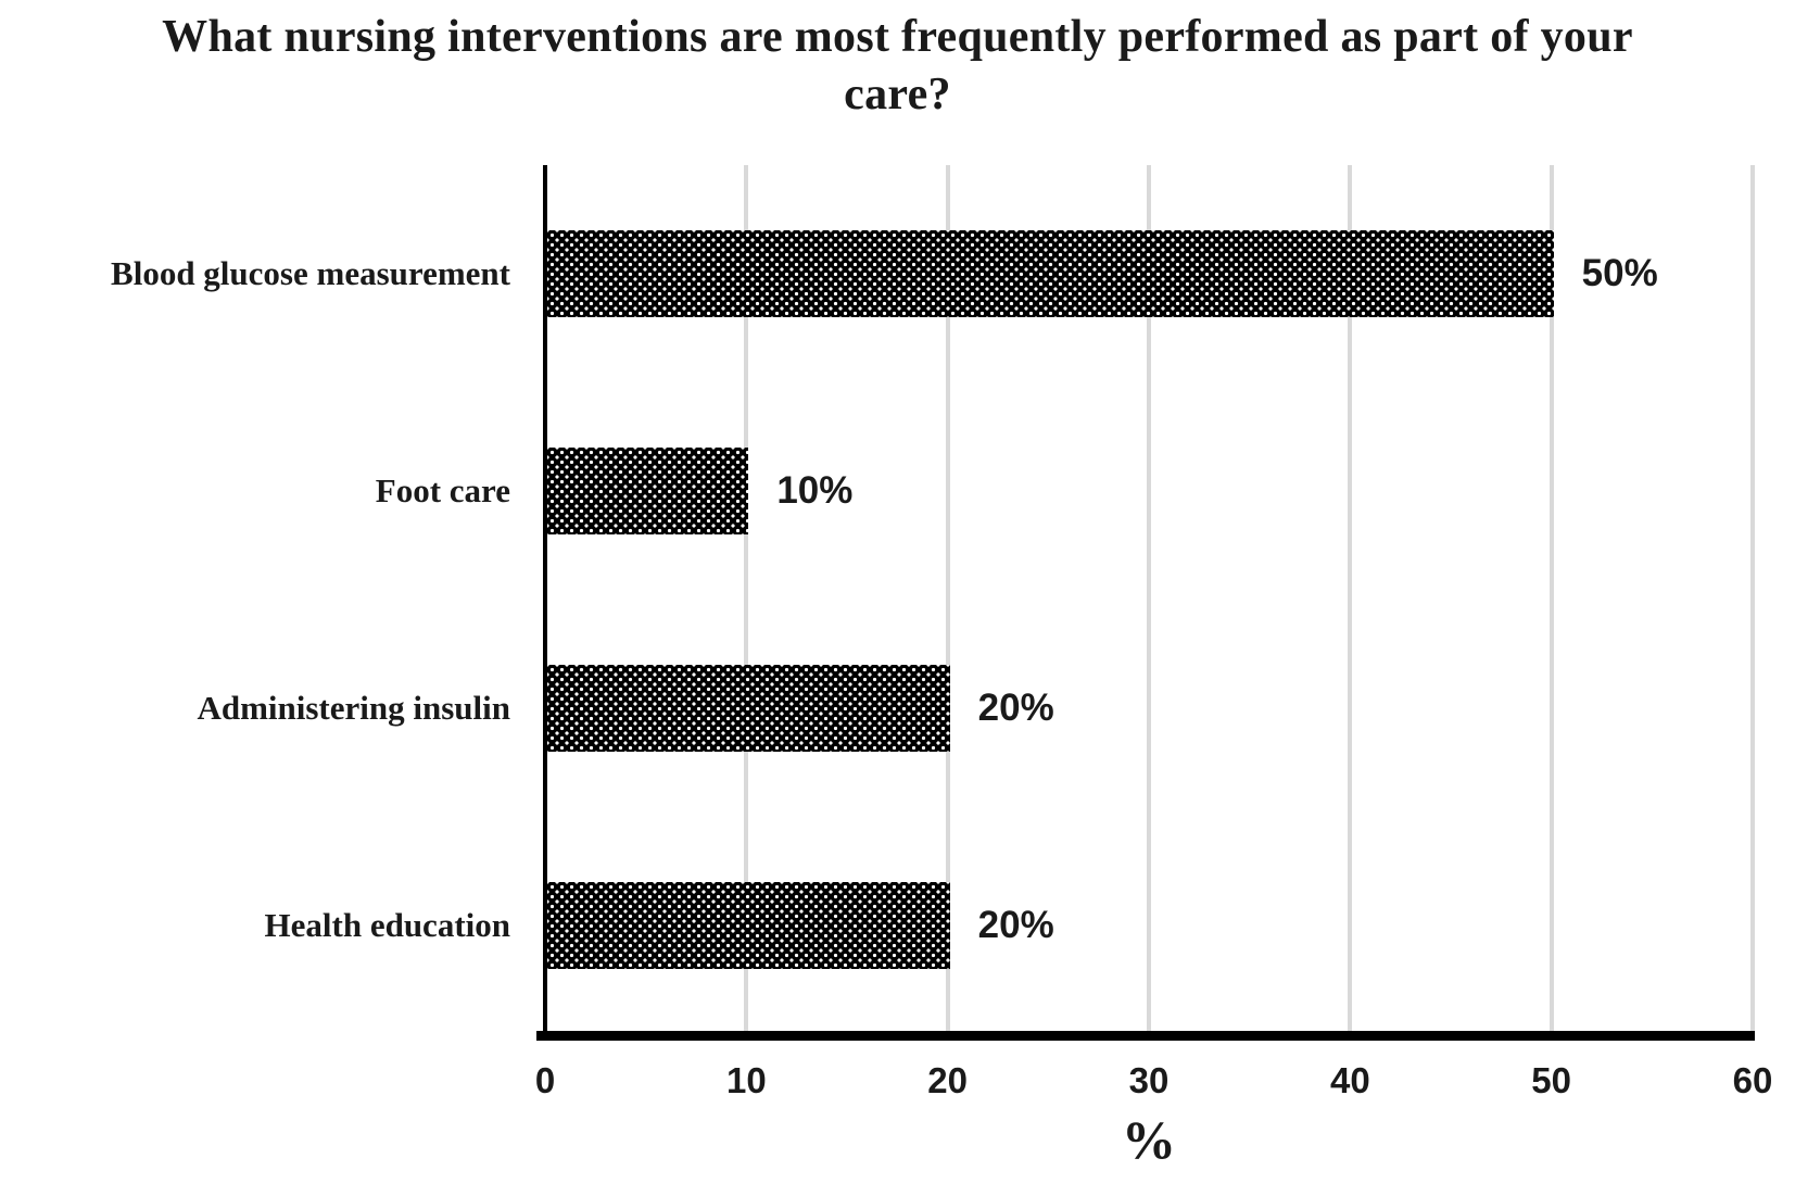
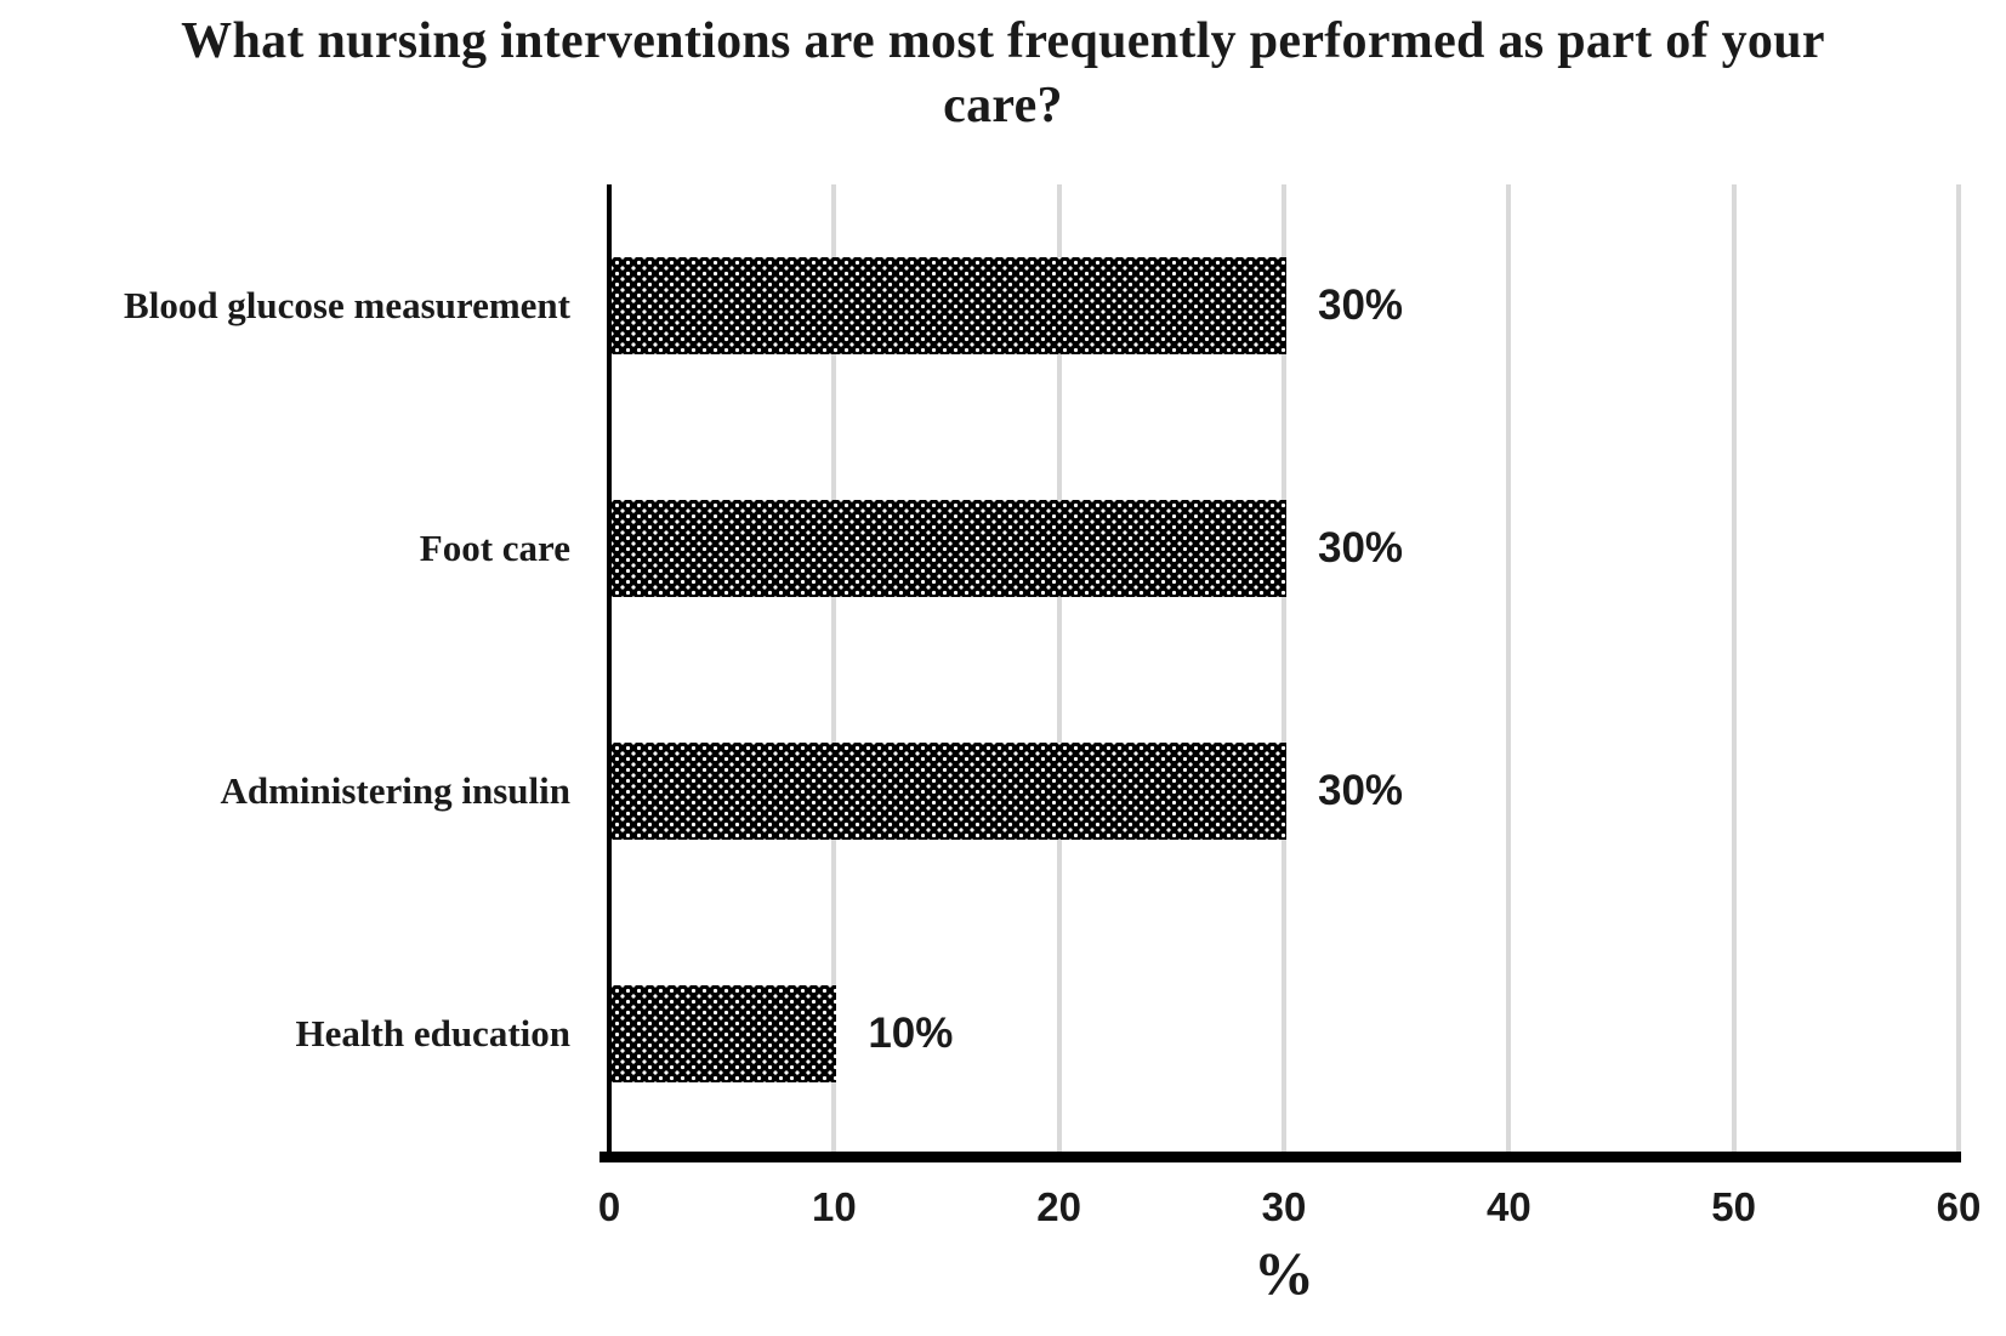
Blood glucose measurement: 50% -> 30%
Foot care: 10% -> 30%
Administering insulin: 20% -> 30%
Health education: 20% -> 10%
